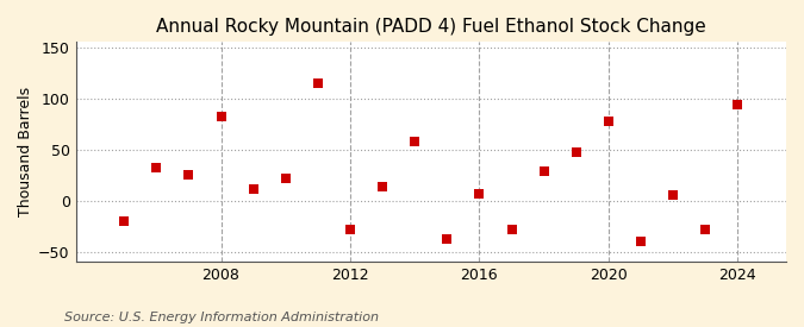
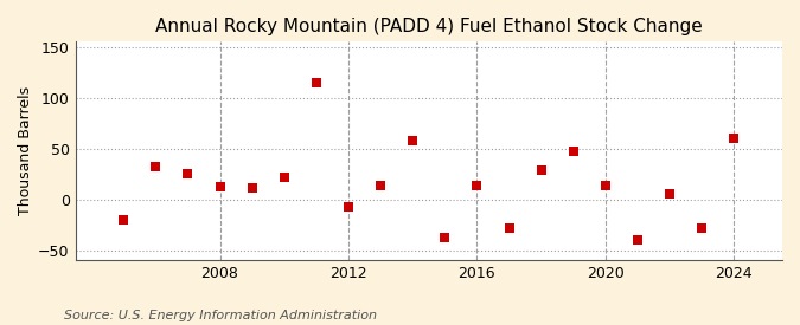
2008: 82 -> 12
2012: -28 -> -7
2016: 6 -> 14
2020: 78 -> 14
2024: 94 -> 60
